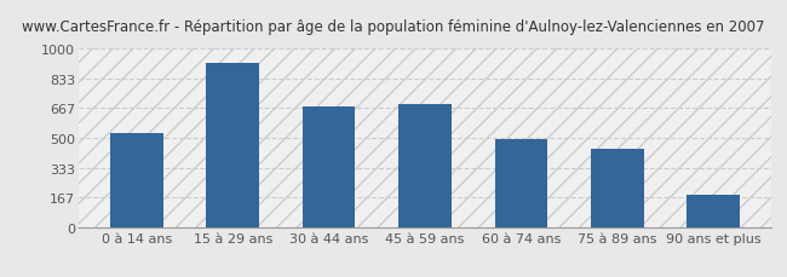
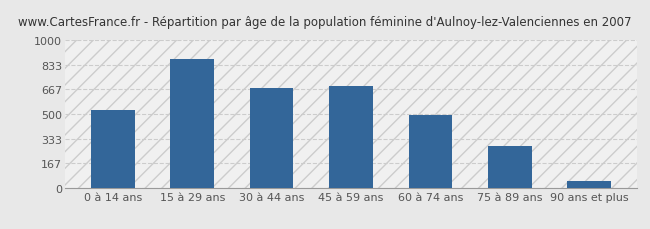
15 à 29 ans: 920 -> 870
75 à 89 ans: 440 -> 280
90 ans et plus: 180 -> 40
